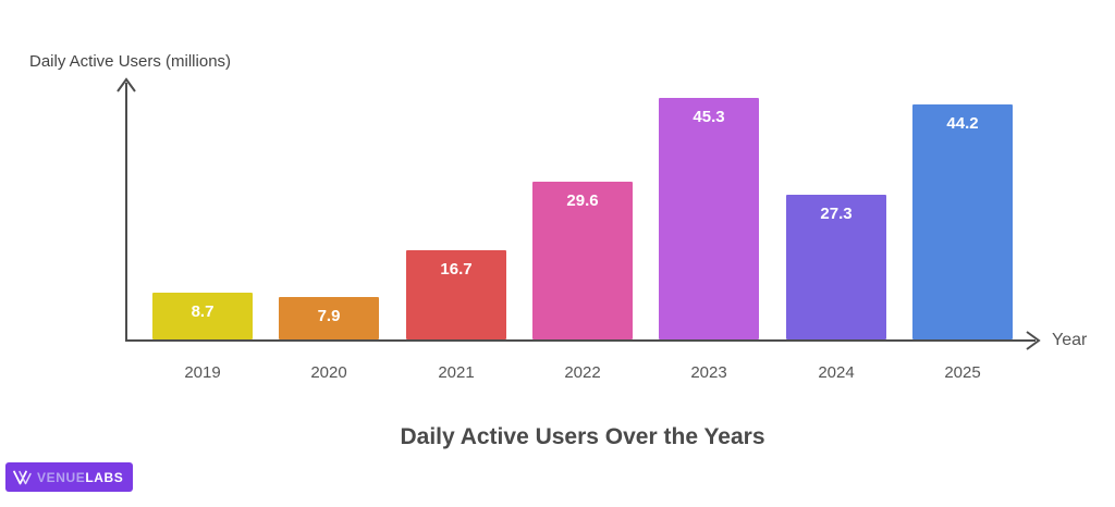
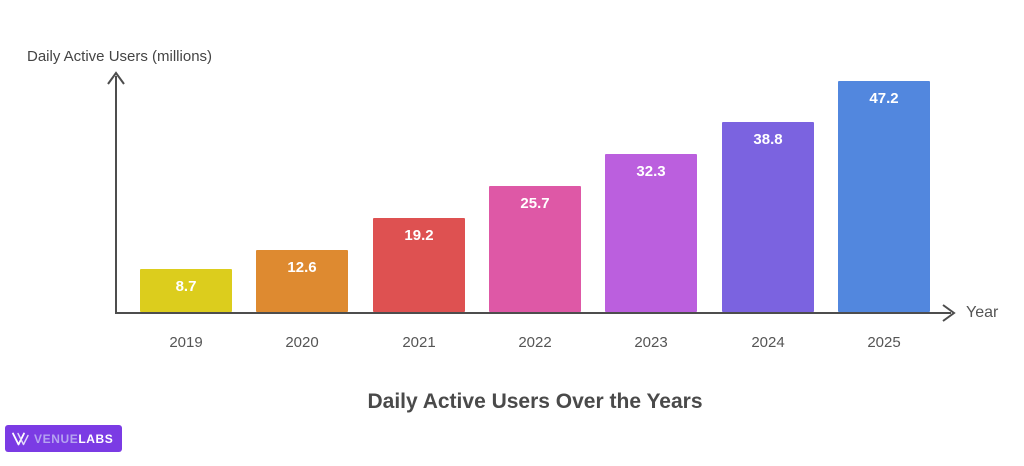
2020: 7.9 -> 12.6
2021: 16.7 -> 19.2
2022: 29.6 -> 25.7
2023: 45.3 -> 32.3
2024: 27.3 -> 38.8
2025: 44.2 -> 47.2
